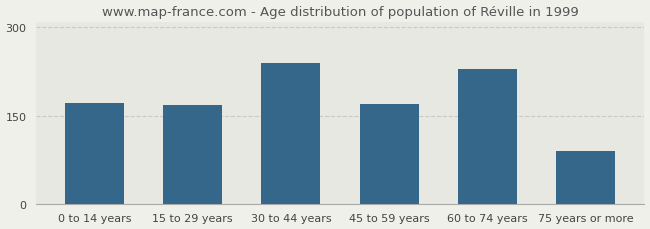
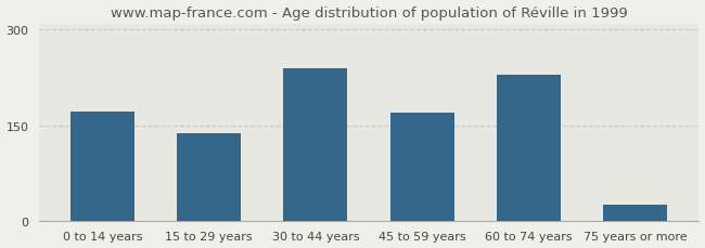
15 to 29 years: 168 -> 138
75 years or more: 90 -> 26
